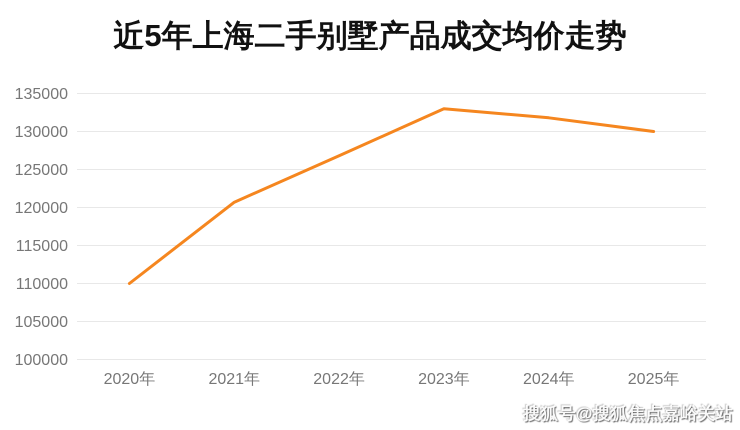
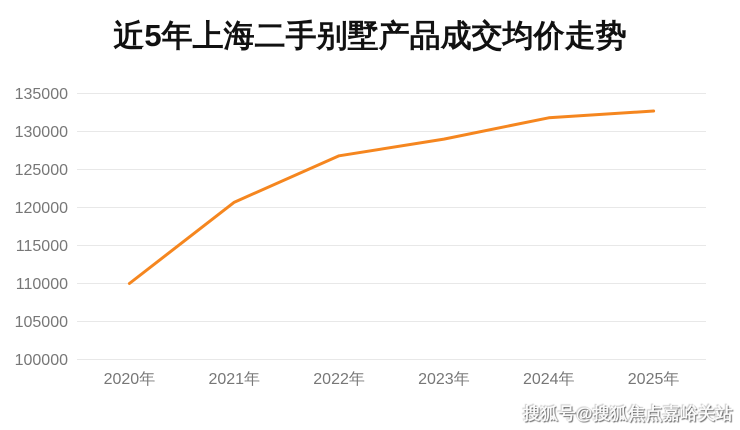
2023年: 133000 -> 129000
2025年: 130000 -> 133000
